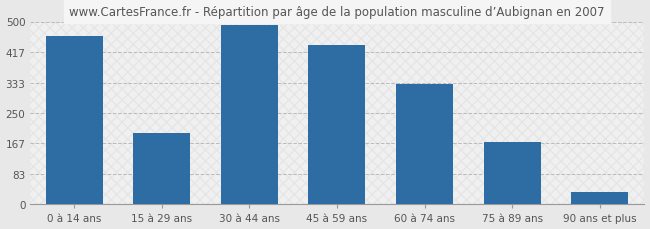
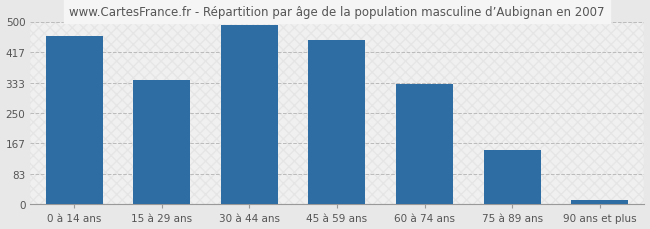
15 à 29 ans: 195 -> 340
45 à 59 ans: 435 -> 450
75 à 89 ans: 170 -> 150
90 ans et plus: 35 -> 12
